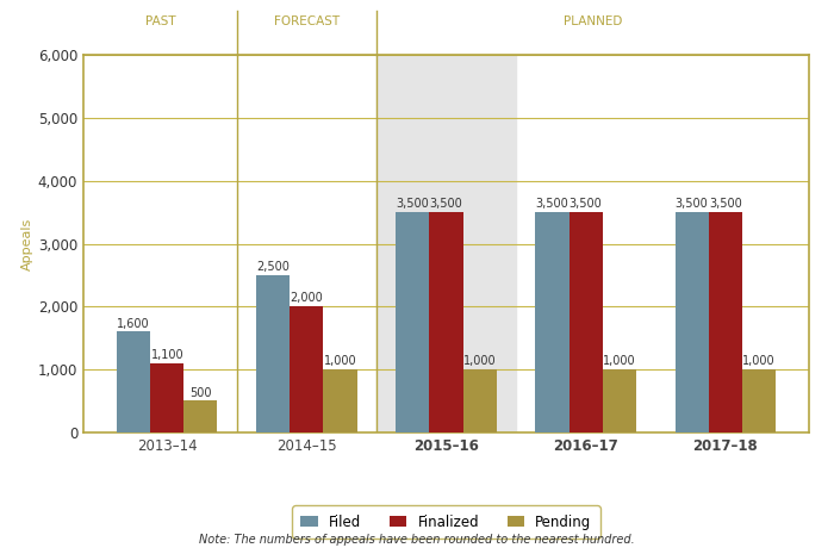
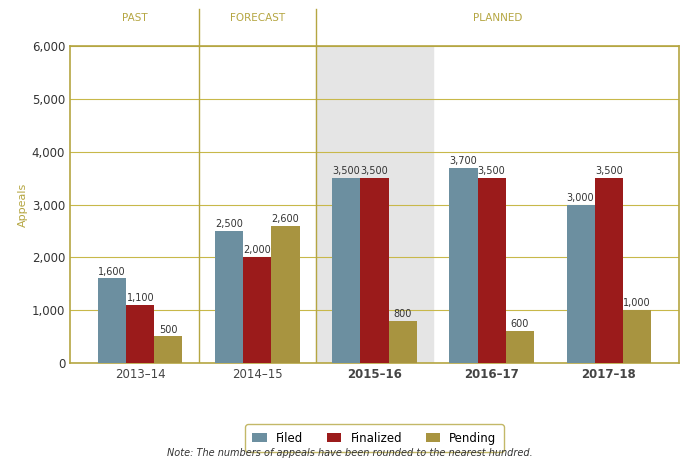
Pending/2014–15: 1,000 -> 2,600
Pending/2015–16: 1,000 -> 800
Filed/2016–17: 3,500 -> 3,700
Pending/2016–17: 1,000 -> 600
Filed/2017–18: 3,500 -> 3,000
